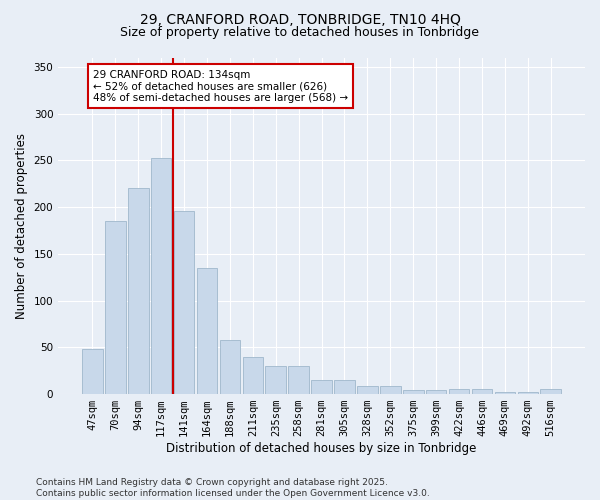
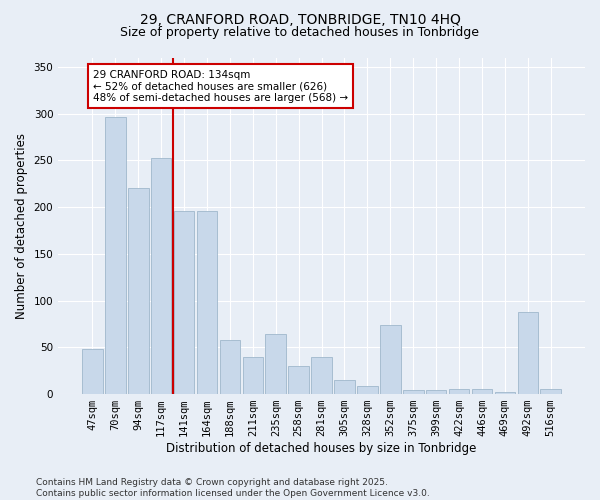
70sqm: 185 -> 296
164sqm: 135 -> 196
235sqm: 30 -> 64
281sqm: 15 -> 40
352sqm: 9 -> 74
492sqm: 2 -> 88
